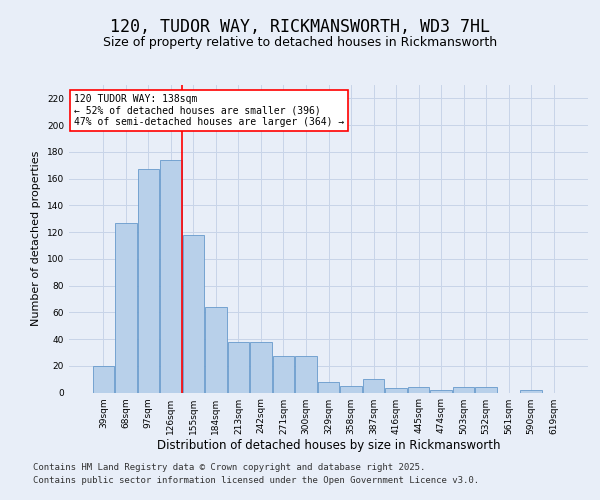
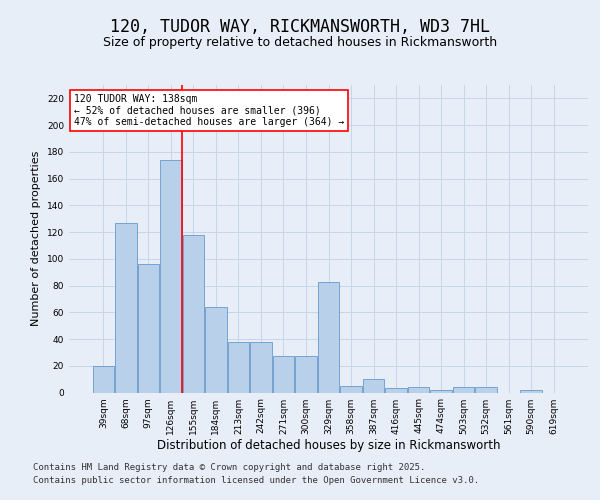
97sqm: 167 -> 96
329sqm: 8 -> 83
